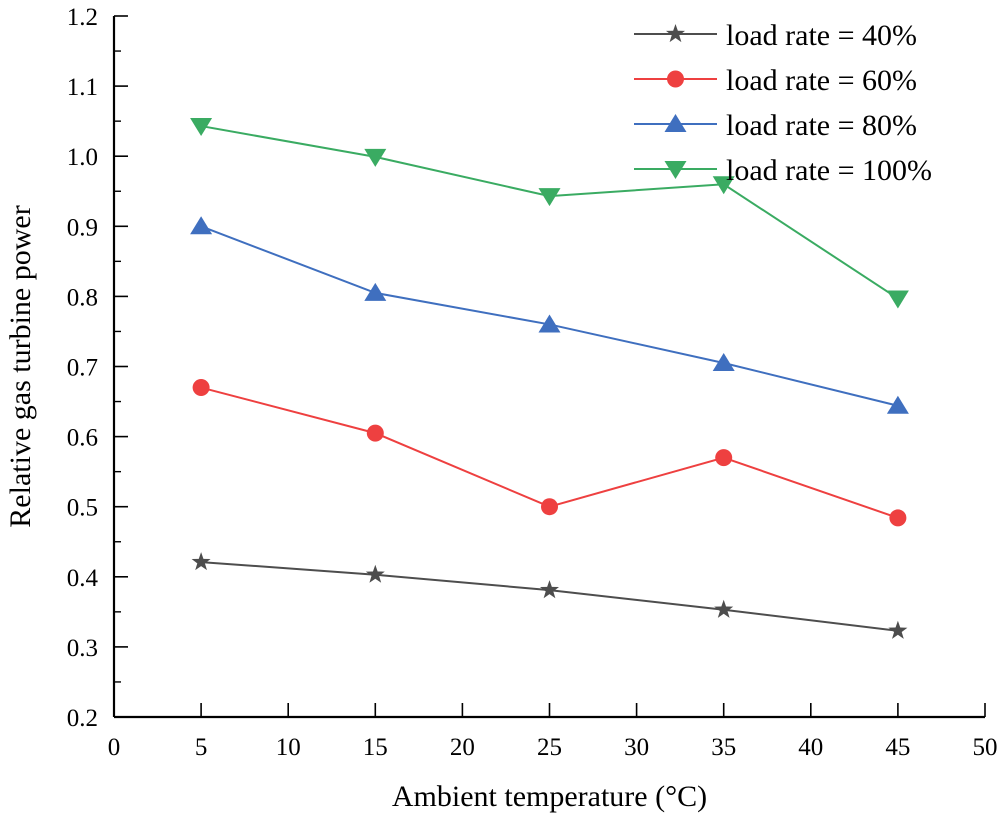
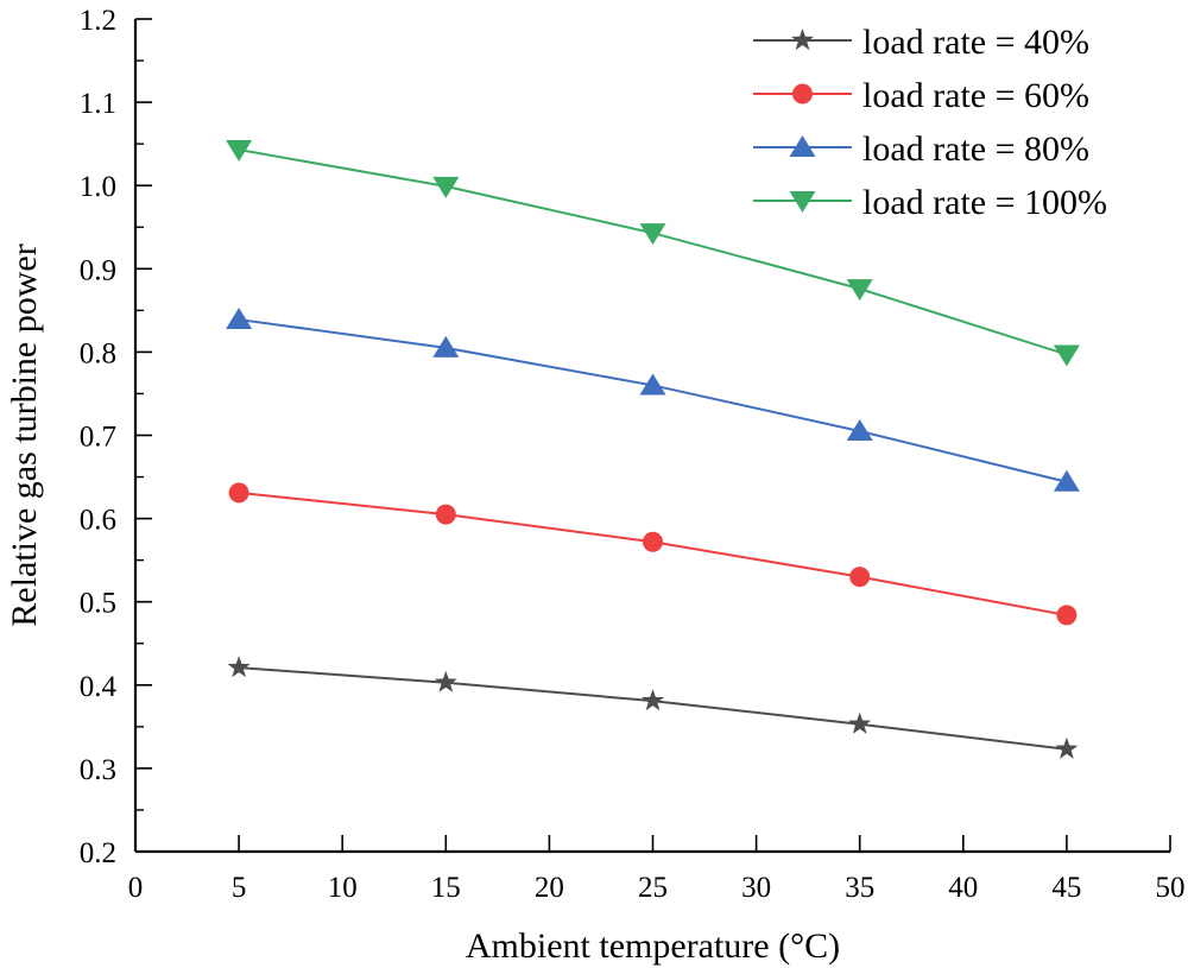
load rate = 60%/5: 0.67 -> 0.63
load rate = 80%/5: 0.90 -> 0.84
load rate = 60%/25: 0.50 -> 0.57
load rate = 60%/35: 0.57 -> 0.53
load rate = 100%/35: 0.96 -> 0.88
